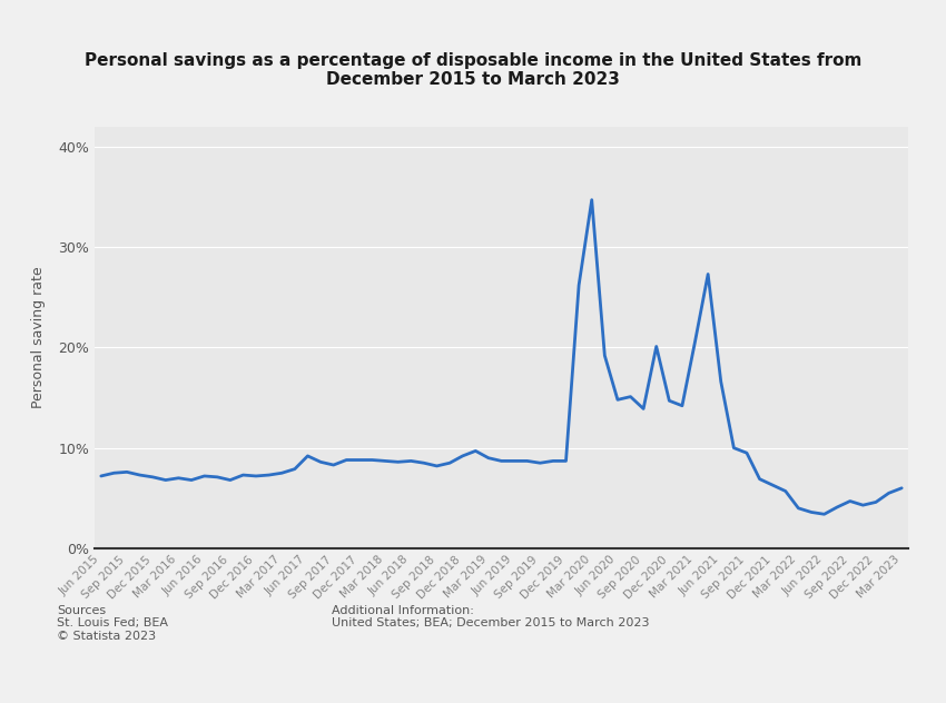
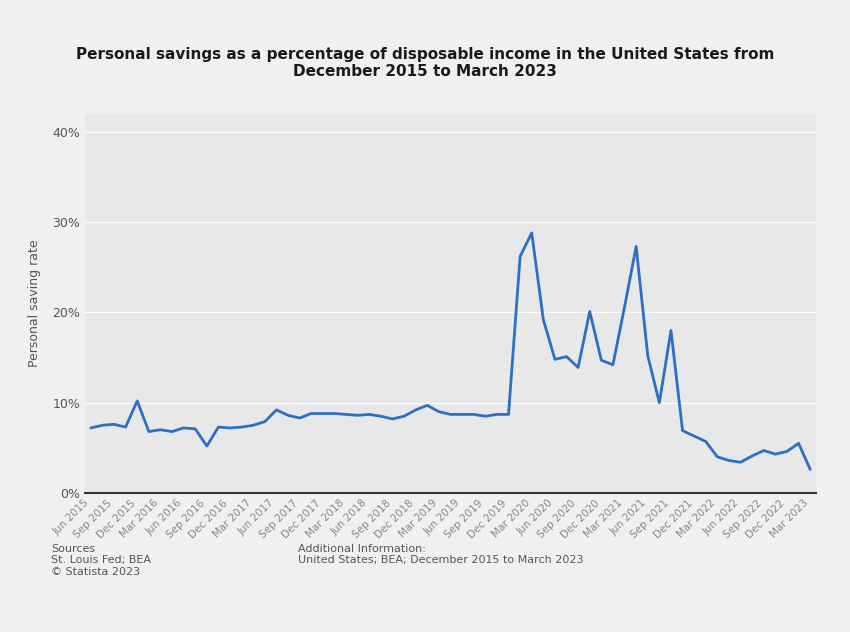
Dec 2015: 7.1% -> 10.2%
Sep 2016: 6.8% -> 5.2%
Mar 2020: 34.7% -> 28.8%
Jun 2021: 16.6% -> 15.2%
Sep 2021: 9.5% -> 18.0%
Mar 2023: 6.0% -> 2.6%
